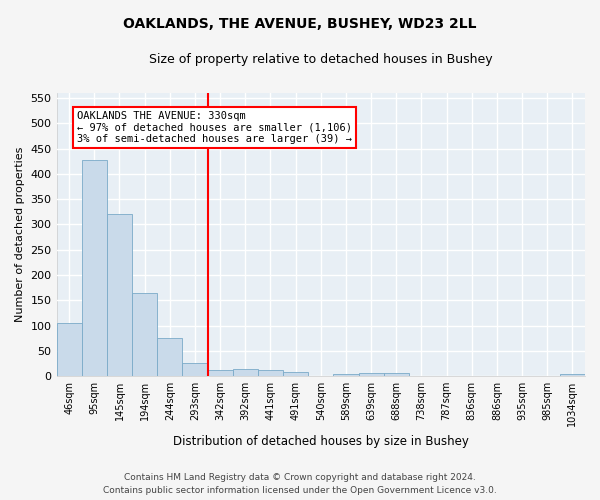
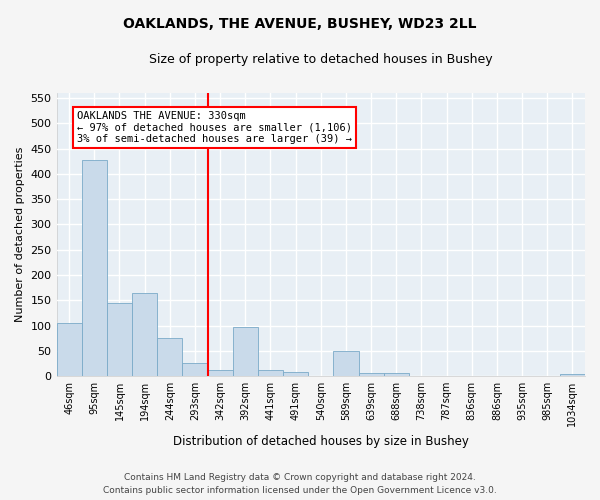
145sqm: 321 -> 144
392sqm: 13 -> 98
589sqm: 5 -> 50
